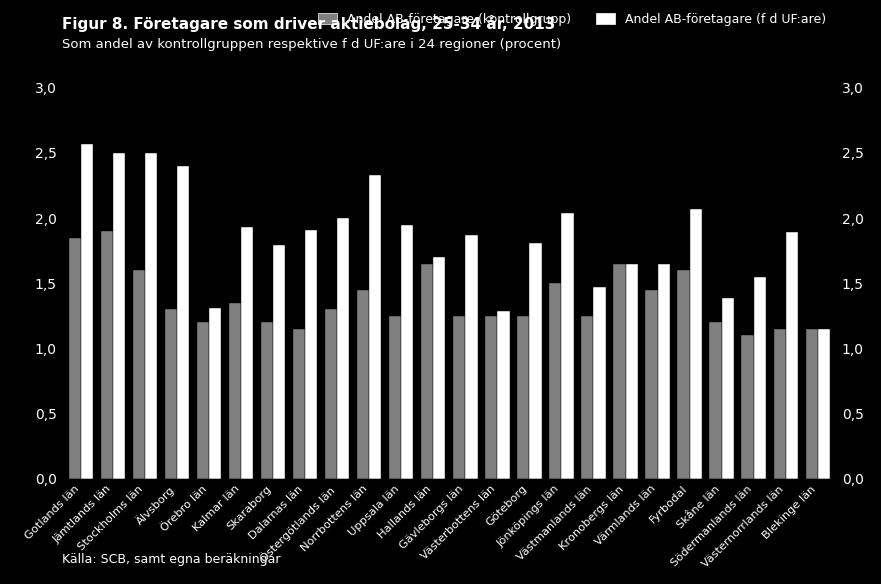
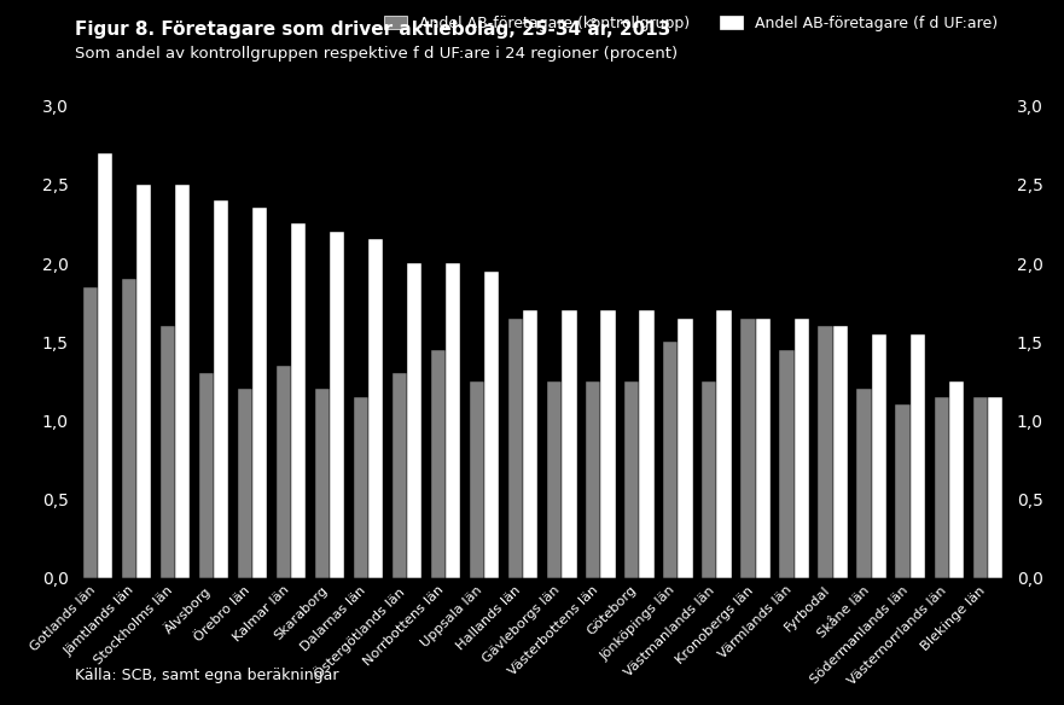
Andel AB-företagare (f d UF:are)/Gotlands län: 2,57 -> 2,70
Andel AB-företagare (f d UF:are)/Örebro län: 1,31 -> 2,35
Andel AB-företagare (f d UF:are)/Kalmar län: 1,93 -> 2,25
Andel AB-företagare (f d UF:are)/Skaraborg: 1,79 -> 2,20
Andel AB-företagare (f d UF:are)/Dalarnas län: 1,91 -> 2,15
Andel AB-företagare (f d UF:are)/Norrbottens län: 2,33 -> 2,00
Andel AB-företagare (f d UF:are)/Gävleborgs län: 1,87 -> 1,70
Andel AB-företagare (f d UF:are)/Västerbottens län: 1,29 -> 1,70
Andel AB-företagare (f d UF:are)/Göteborg: 1,81 -> 1,70
Andel AB-företagare (f d UF:are)/Jönköpings län: 2,04 -> 1,65
Andel AB-företagare (f d UF:are)/Västmanlands län: 1,47 -> 1,70
Andel AB-företagare (f d UF:are)/Fyrbodal: 2,07 -> 1,60
Andel AB-företagare (f d UF:are)/Skåne län: 1,39 -> 1,55
Andel AB-företagare (f d UF:are)/Västernorrlands län: 1,89 -> 1,25
